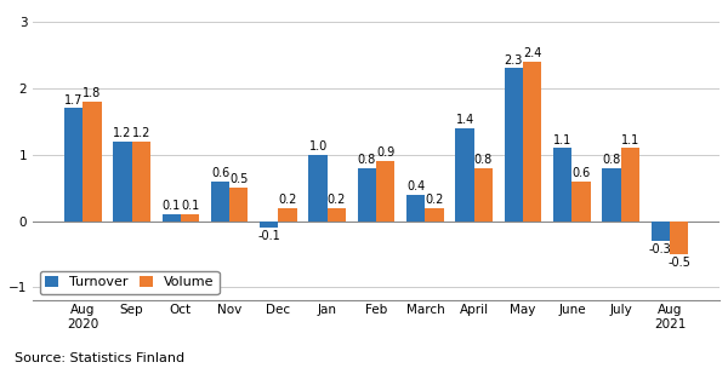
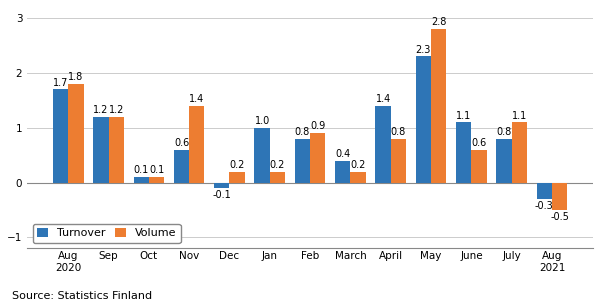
Volume/Nov: 0.5 -> 1.4
Volume/May: 2.4 -> 2.8
